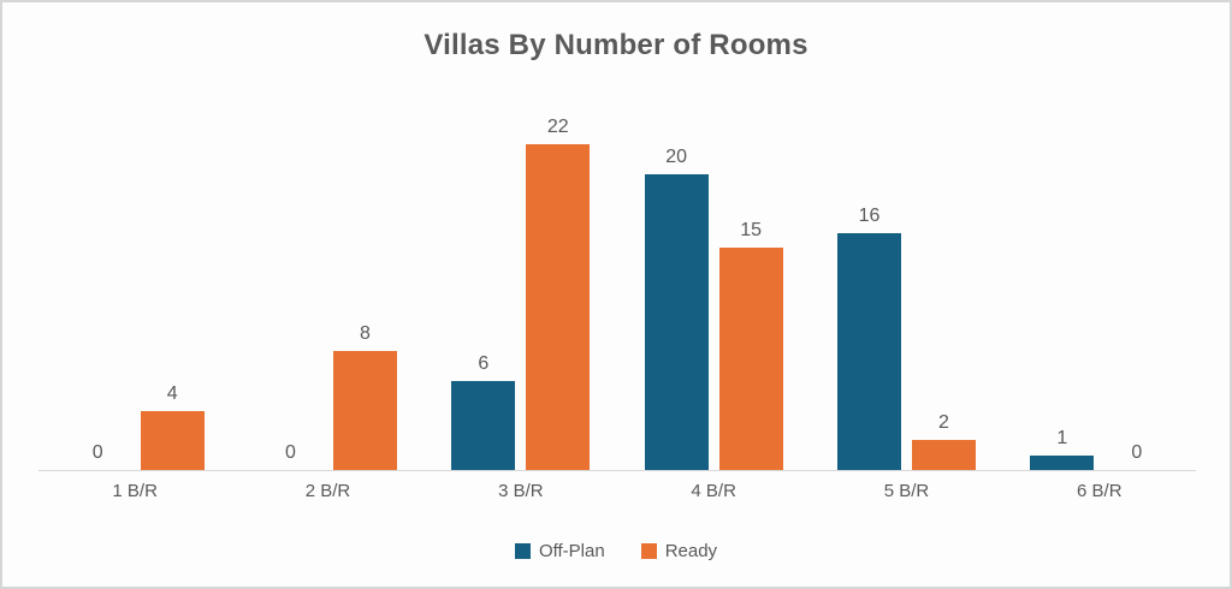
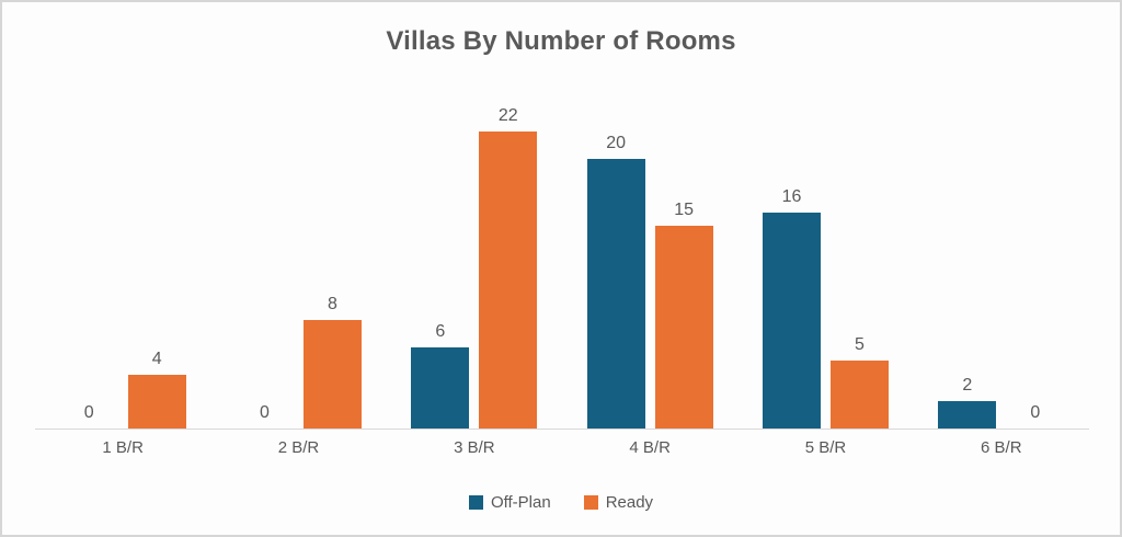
Ready/5 B/R: 2 -> 5
Off-Plan/6 B/R: 1 -> 2
